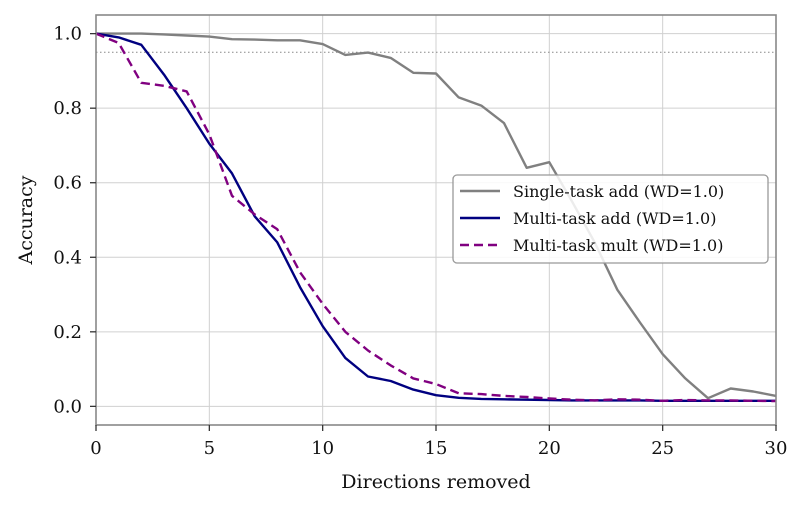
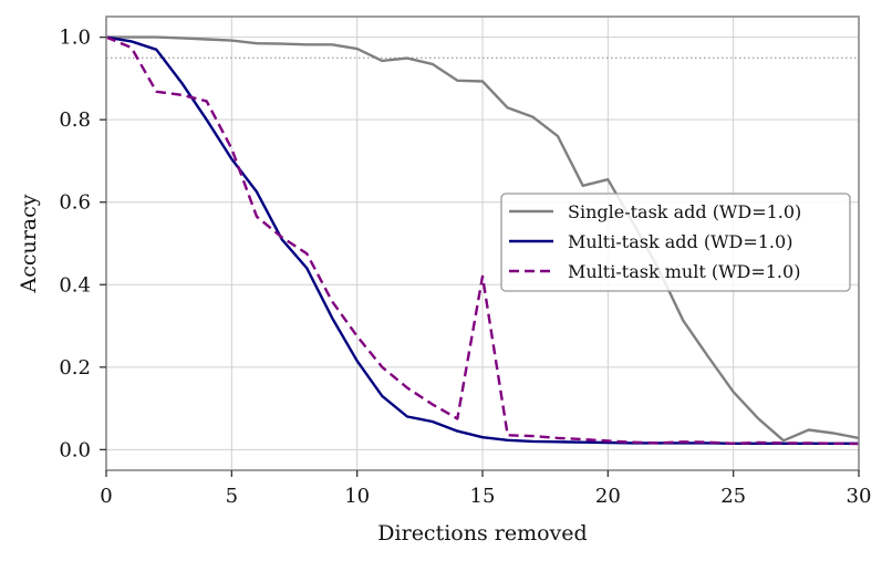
Multi-task mult (WD=1.0)/15: 0.06 -> 0.42
